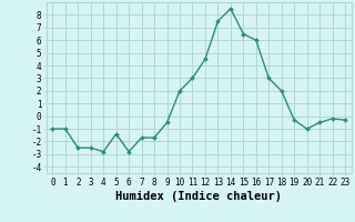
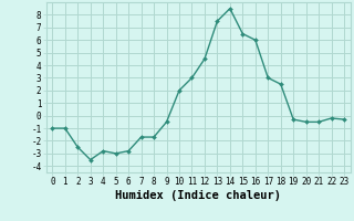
3: -2.5 -> -3.5
5: -1.4 -> -3.0
18: 2.0 -> 2.5
20: -1.0 -> -0.5
